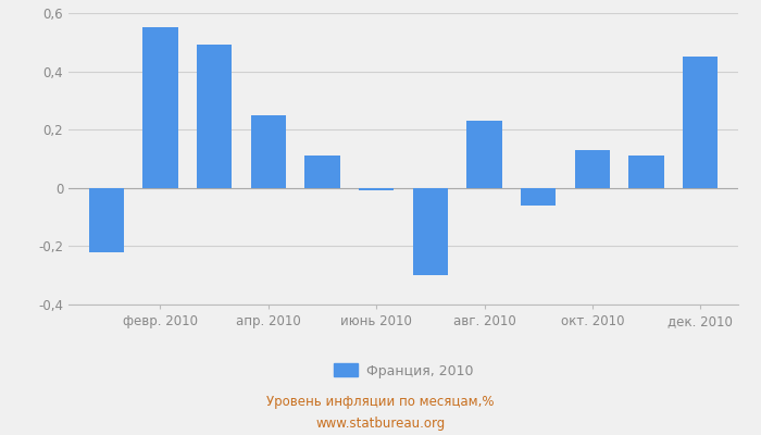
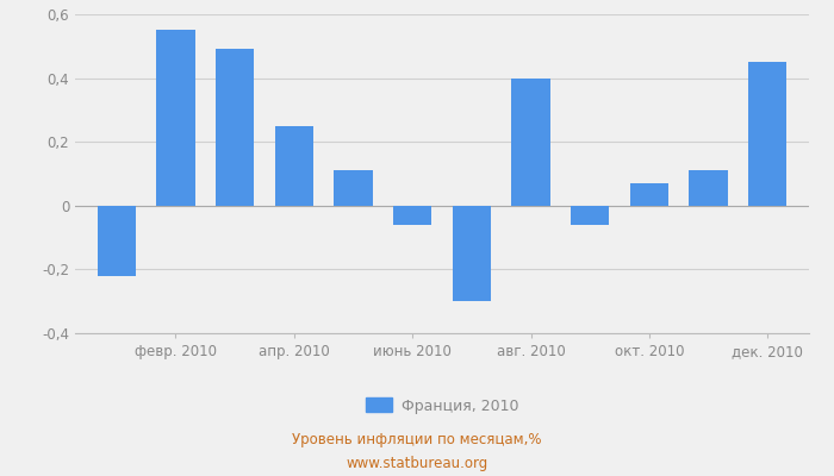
июнь 2010: -0,01 -> -0,06
авг. 2010: 0,23 -> 0,40
окт. 2010: 0,13 -> 0,07
